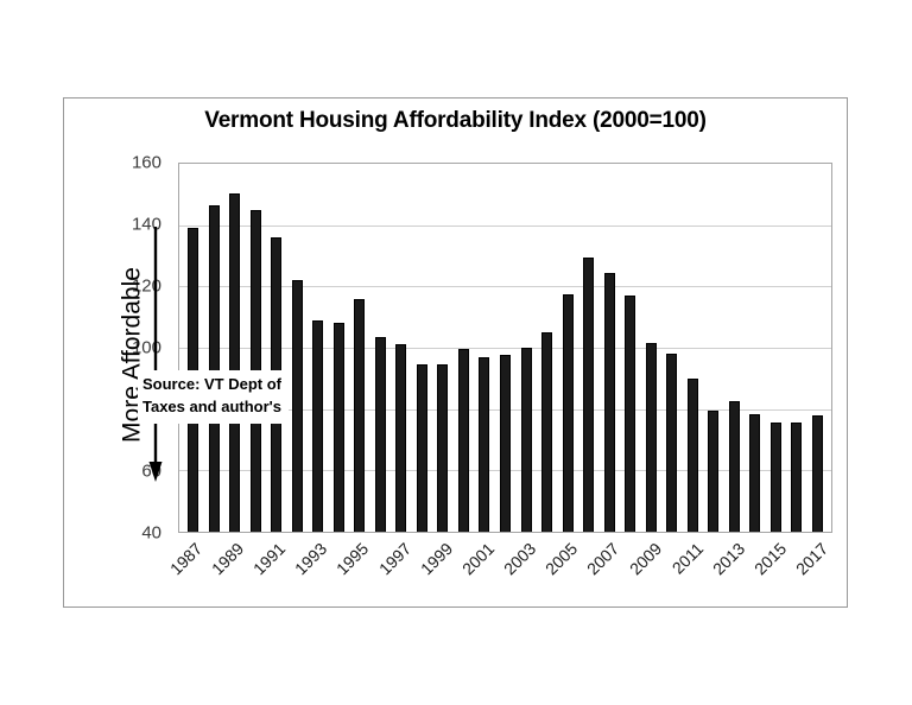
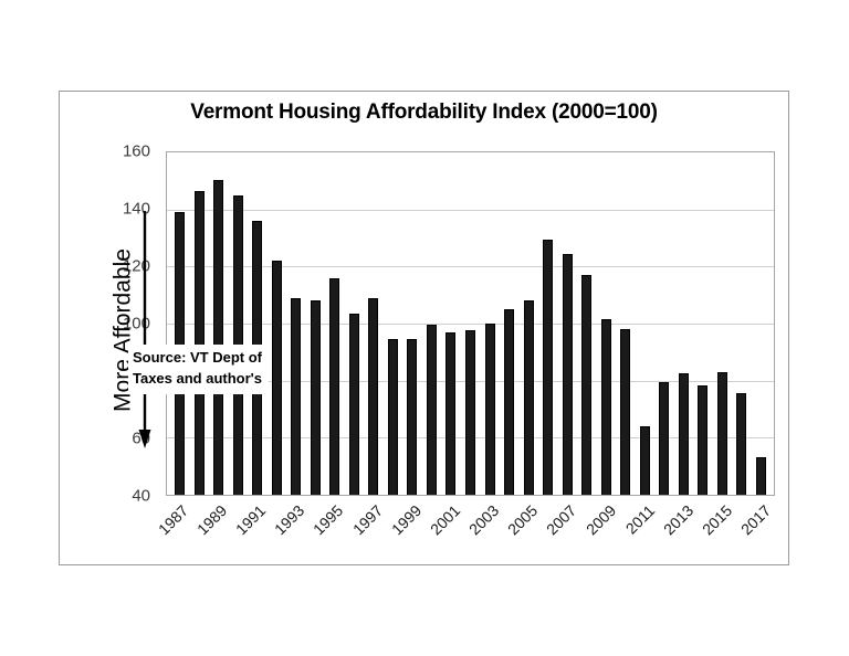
1997: 101 -> 109
2005: 118 -> 108
2011: 90 -> 64
2015: 76 -> 83
2017: 78 -> 53
